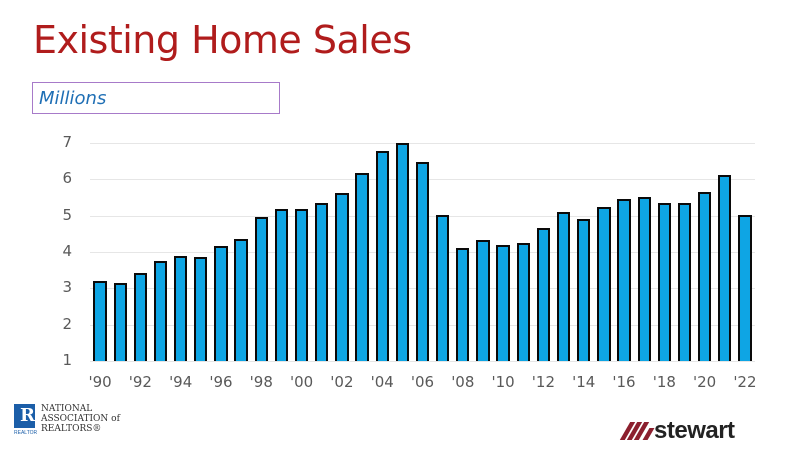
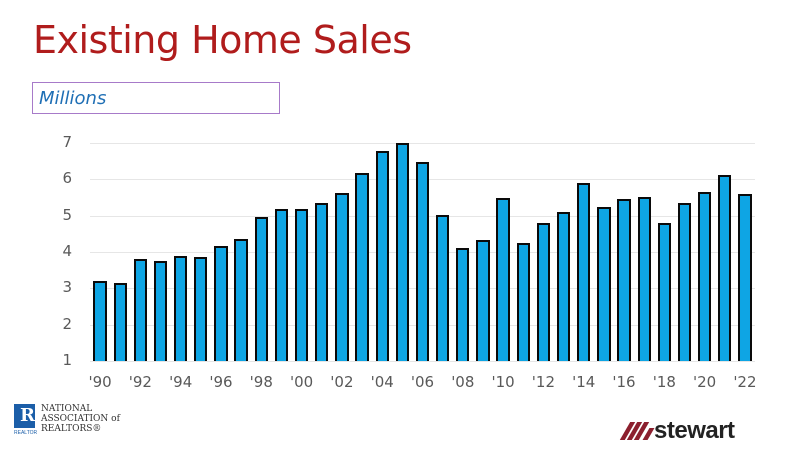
'92: 3.4 -> 3.8
'10: 4.2 -> 5.5
'12: 4.7 -> 4.8
'14: 4.9 -> 5.9
'18: 5.3 -> 4.8
'22: 5.0 -> 5.6
